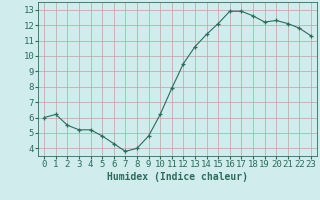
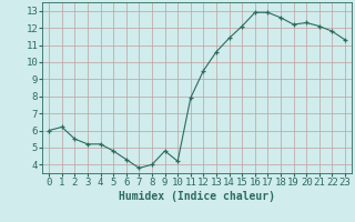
10: 6.2 -> 4.2
